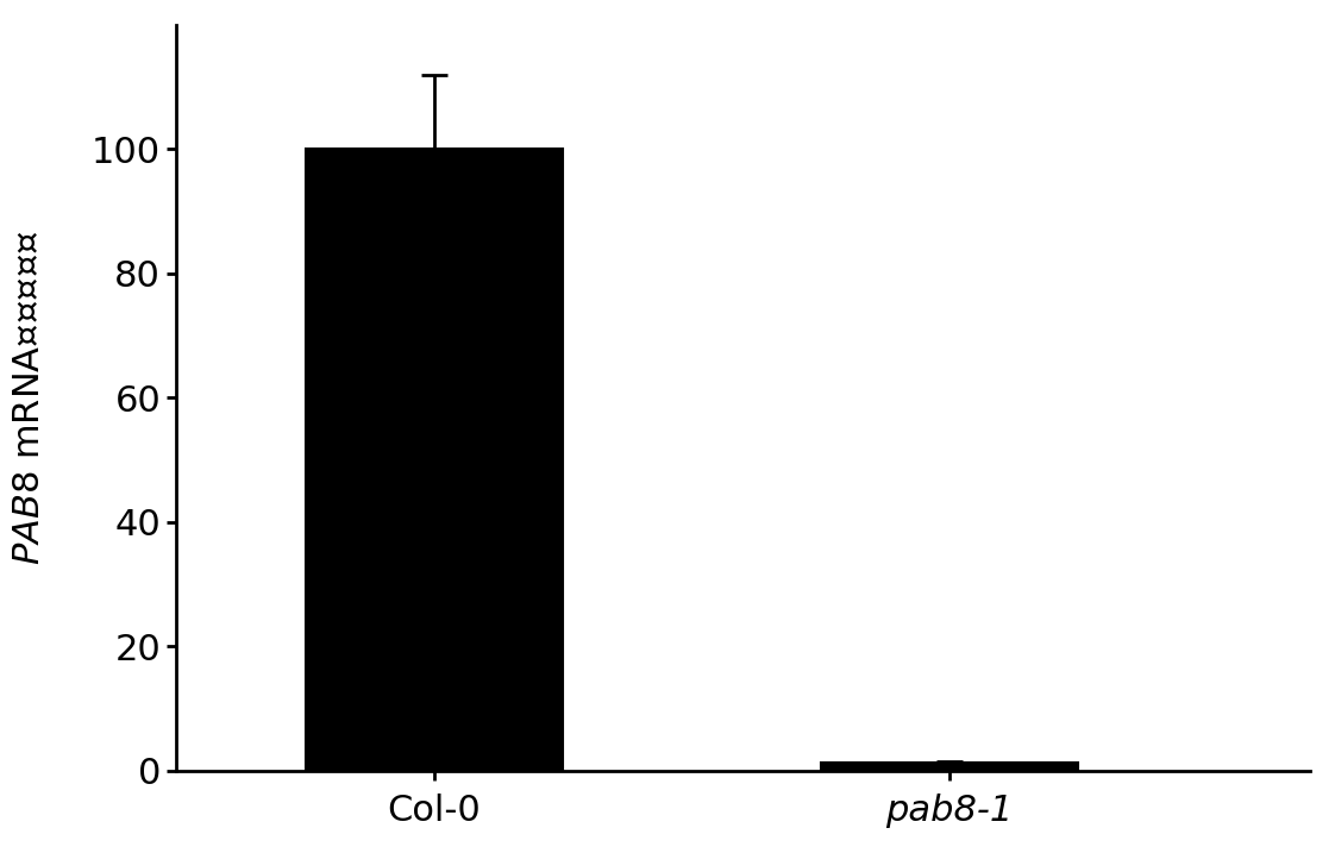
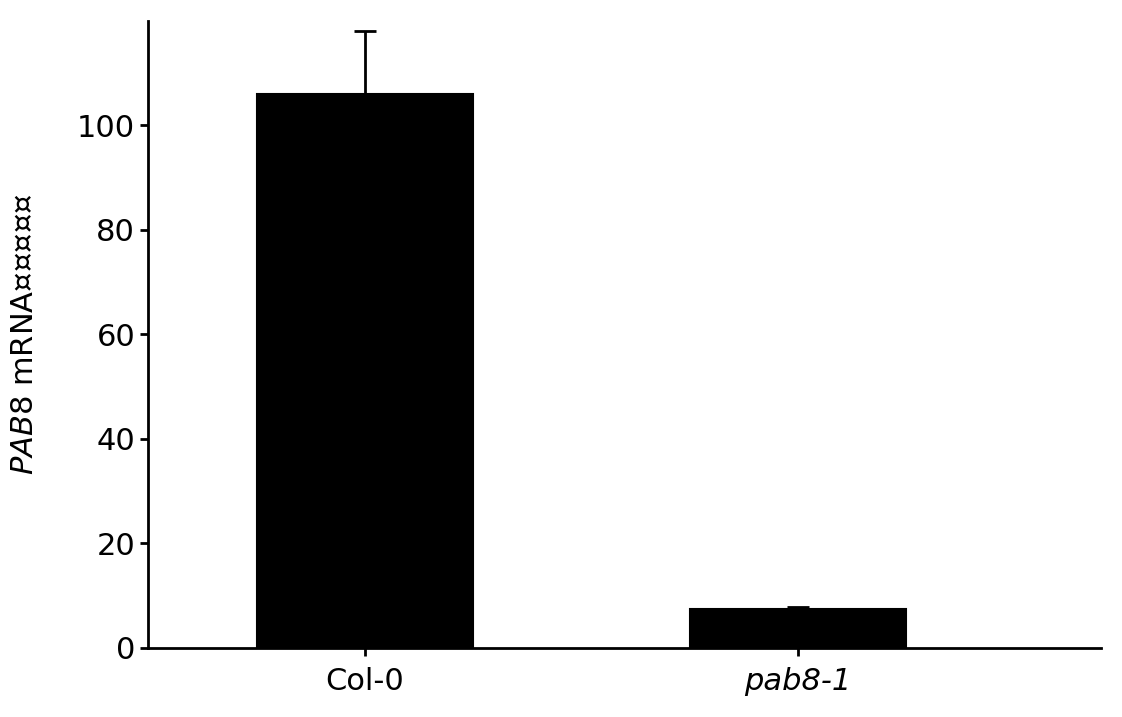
Col-0: 100.0 -> 106.0
pab8-1: 1.2 -> 7.4
